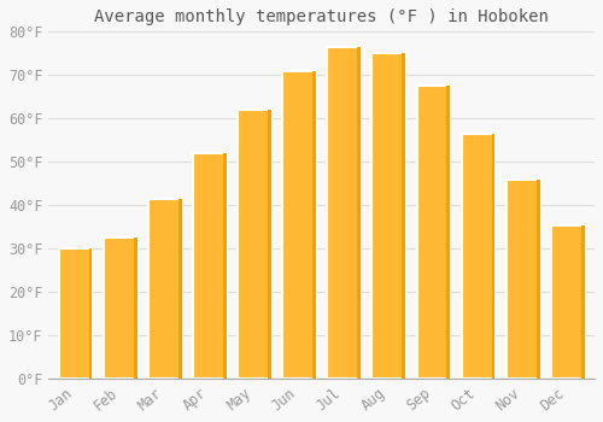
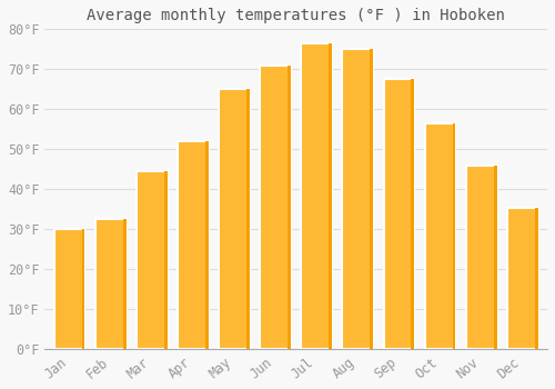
Mar: 41.5°F -> 44.5°F
May: 62.0°F -> 65.0°F
